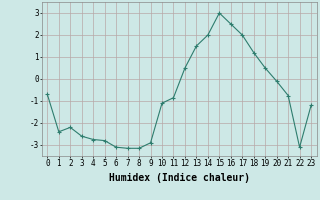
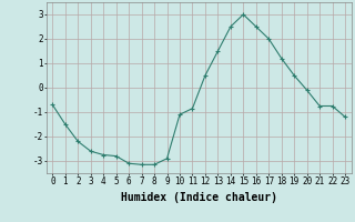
1: -2.40 -> -1.50
14: 2.00 -> 2.50
22: -3.10 -> -0.75
